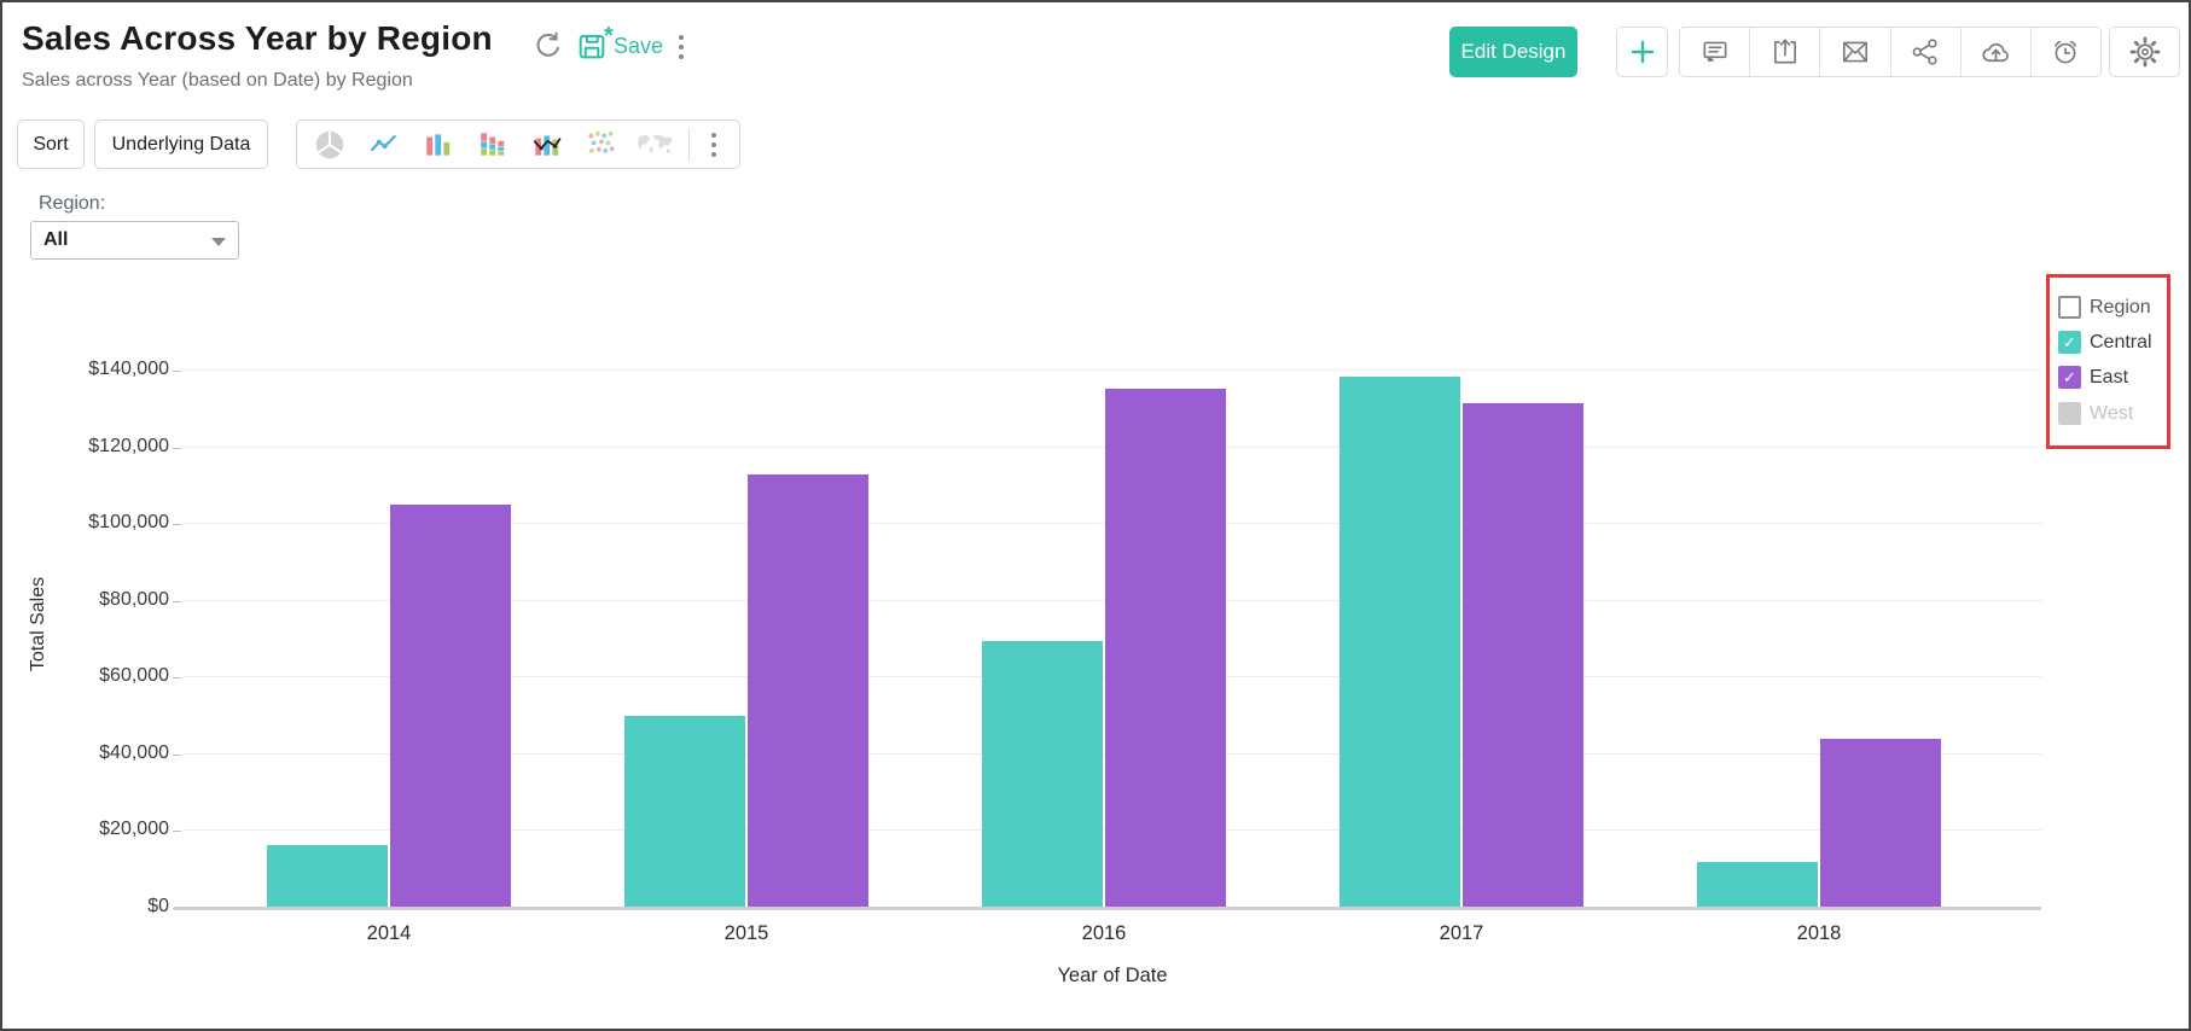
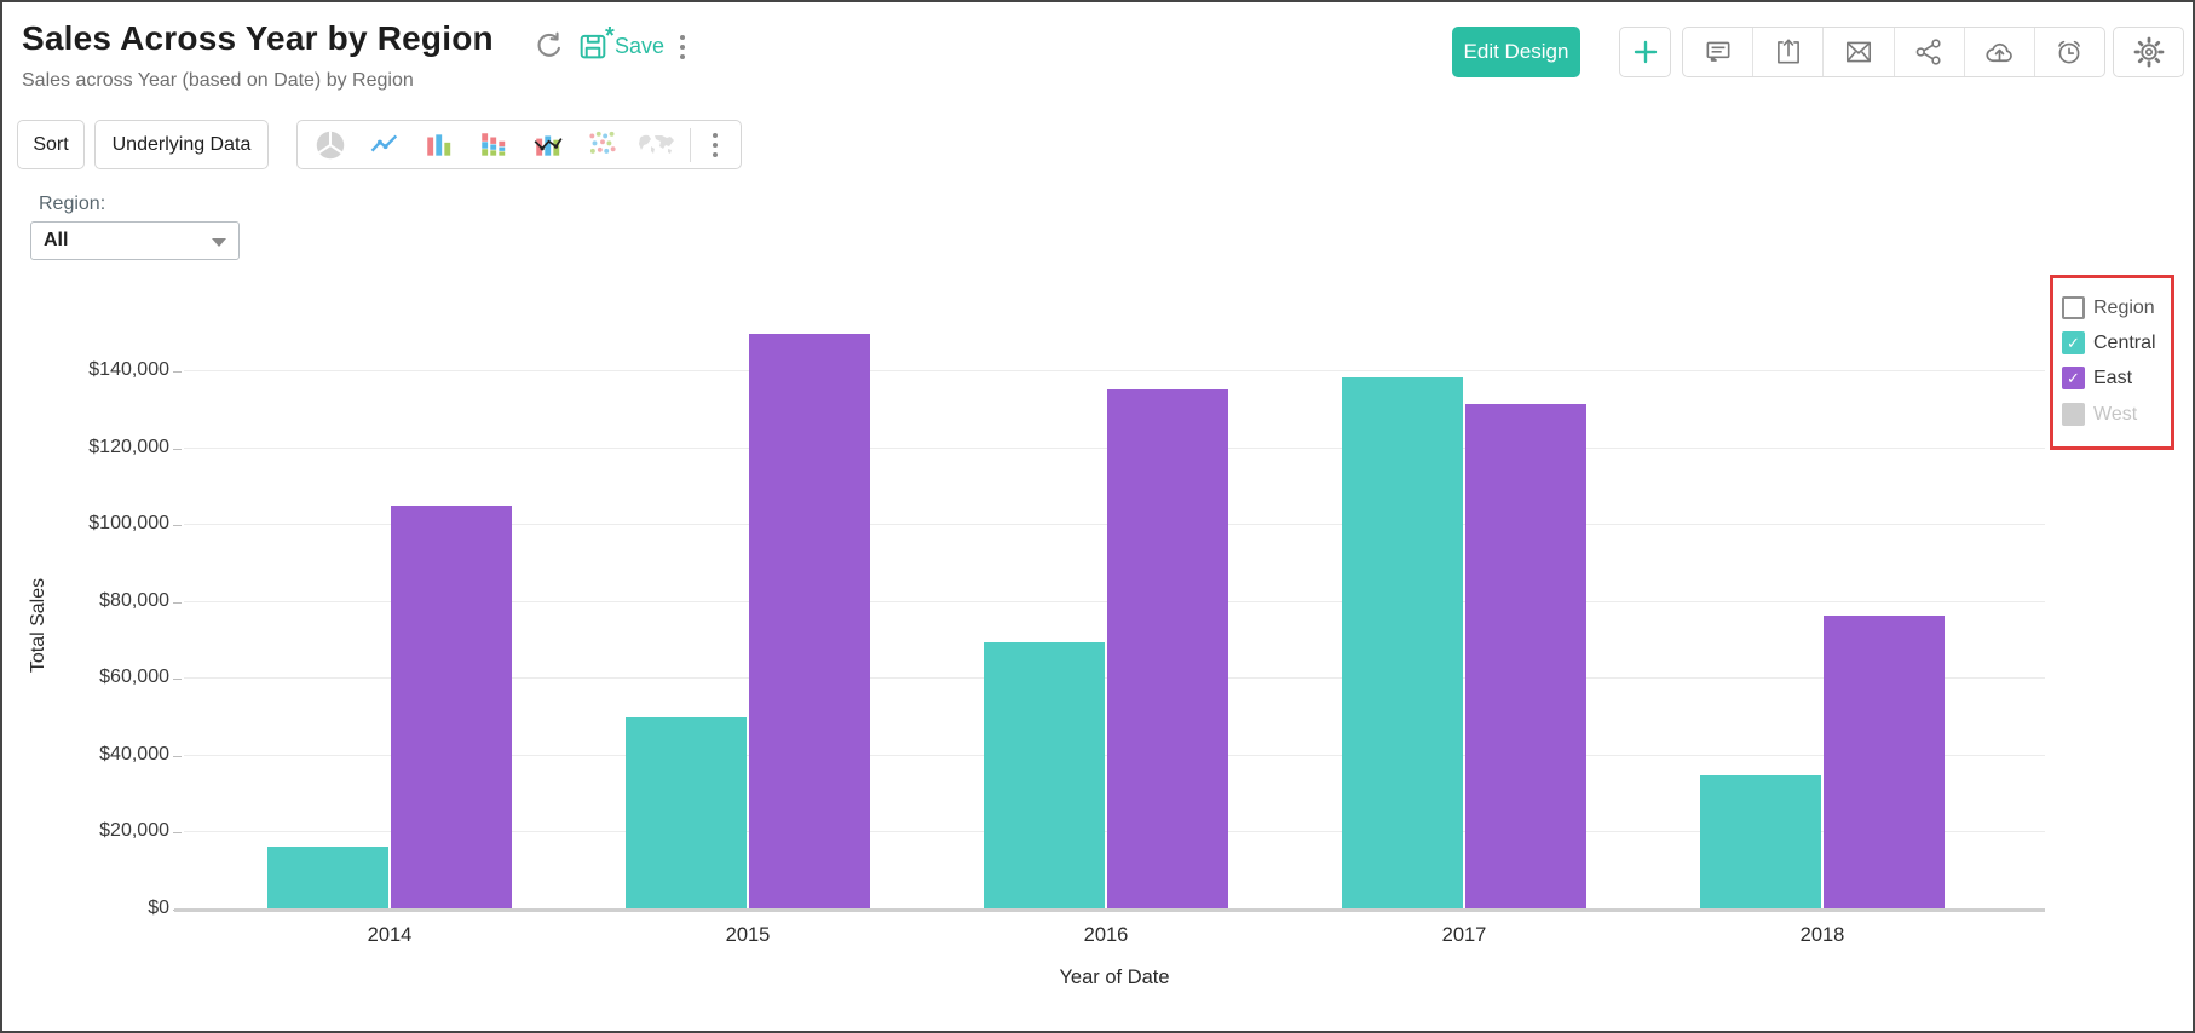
East/2015: $113000 -> $150000
Central/2018: $12000 -> $35000
East/2018: $44000 -> $76000
